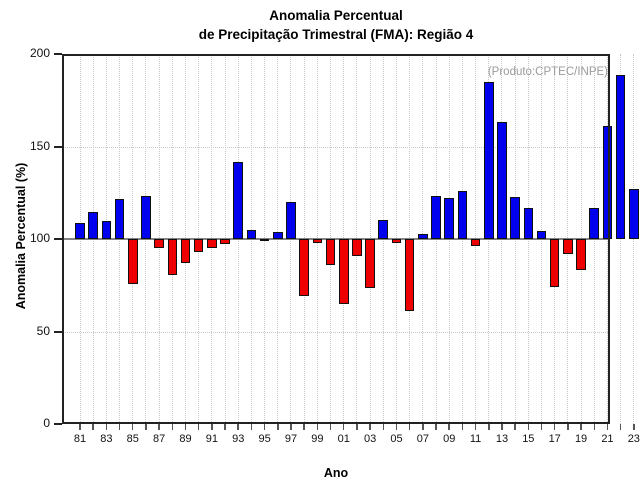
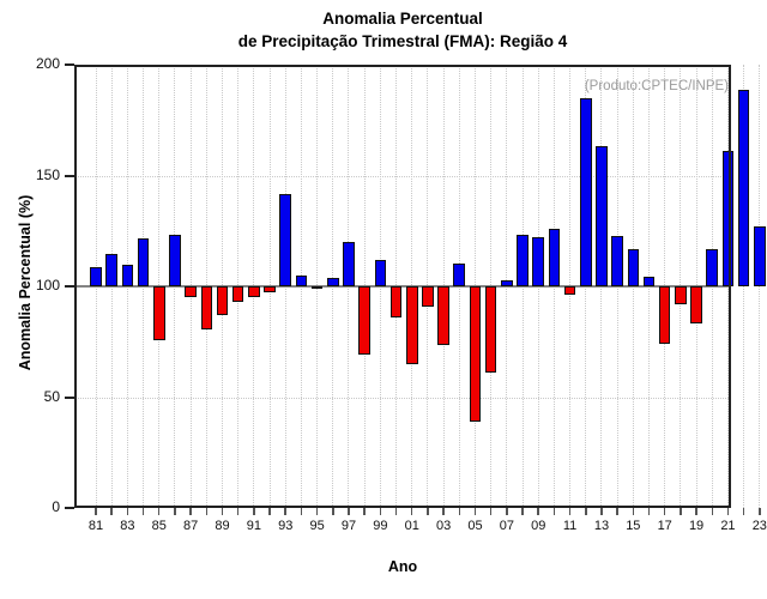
99: 98 -> 112
05: 98 -> 39
